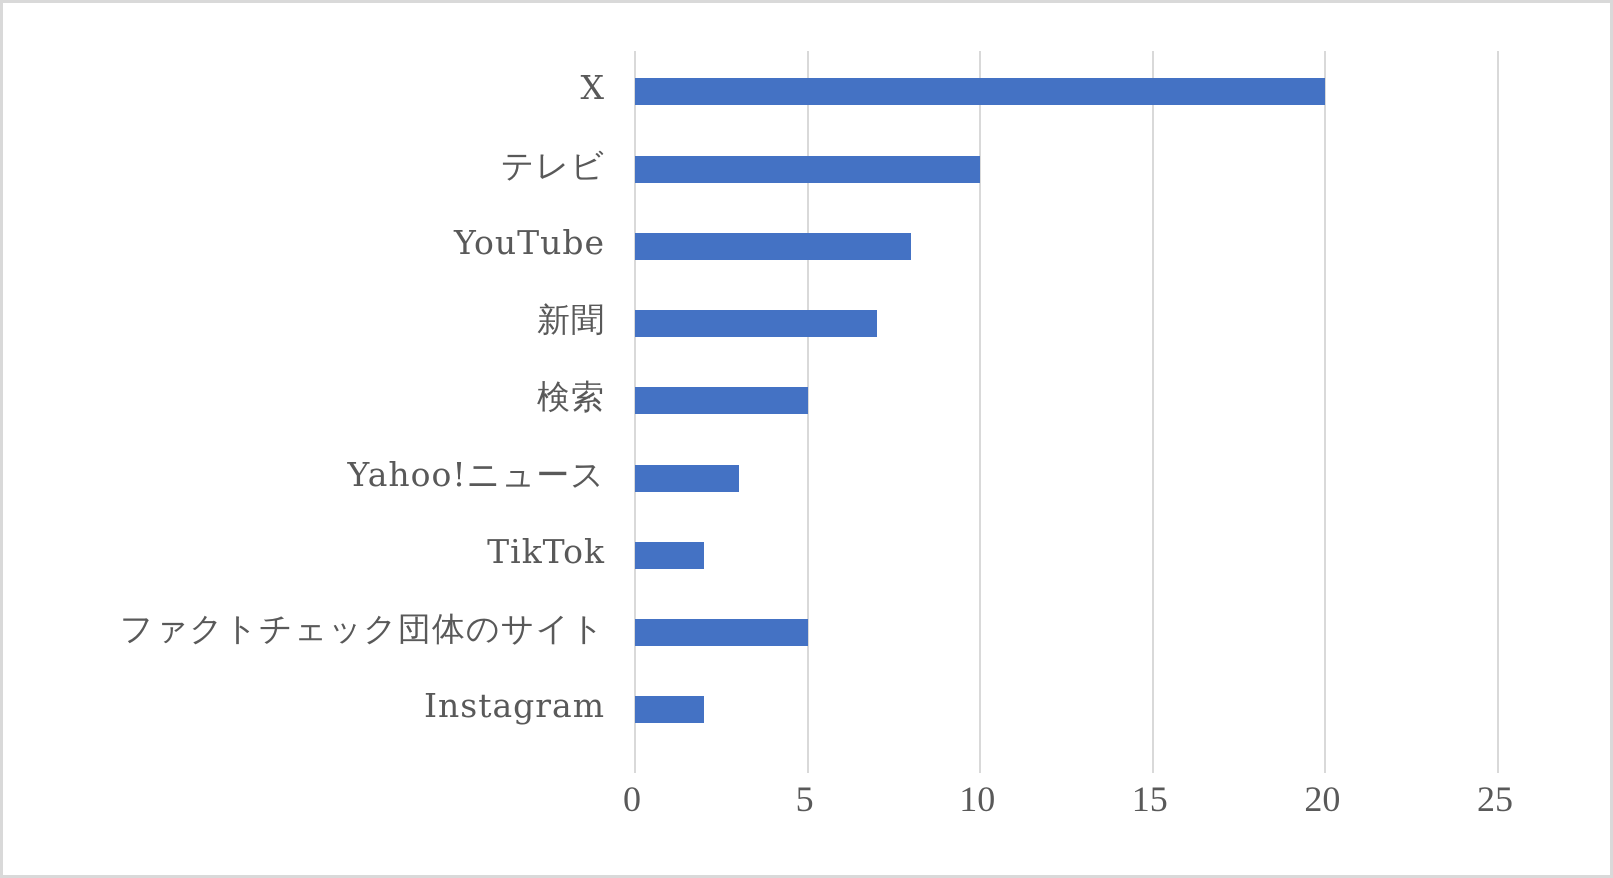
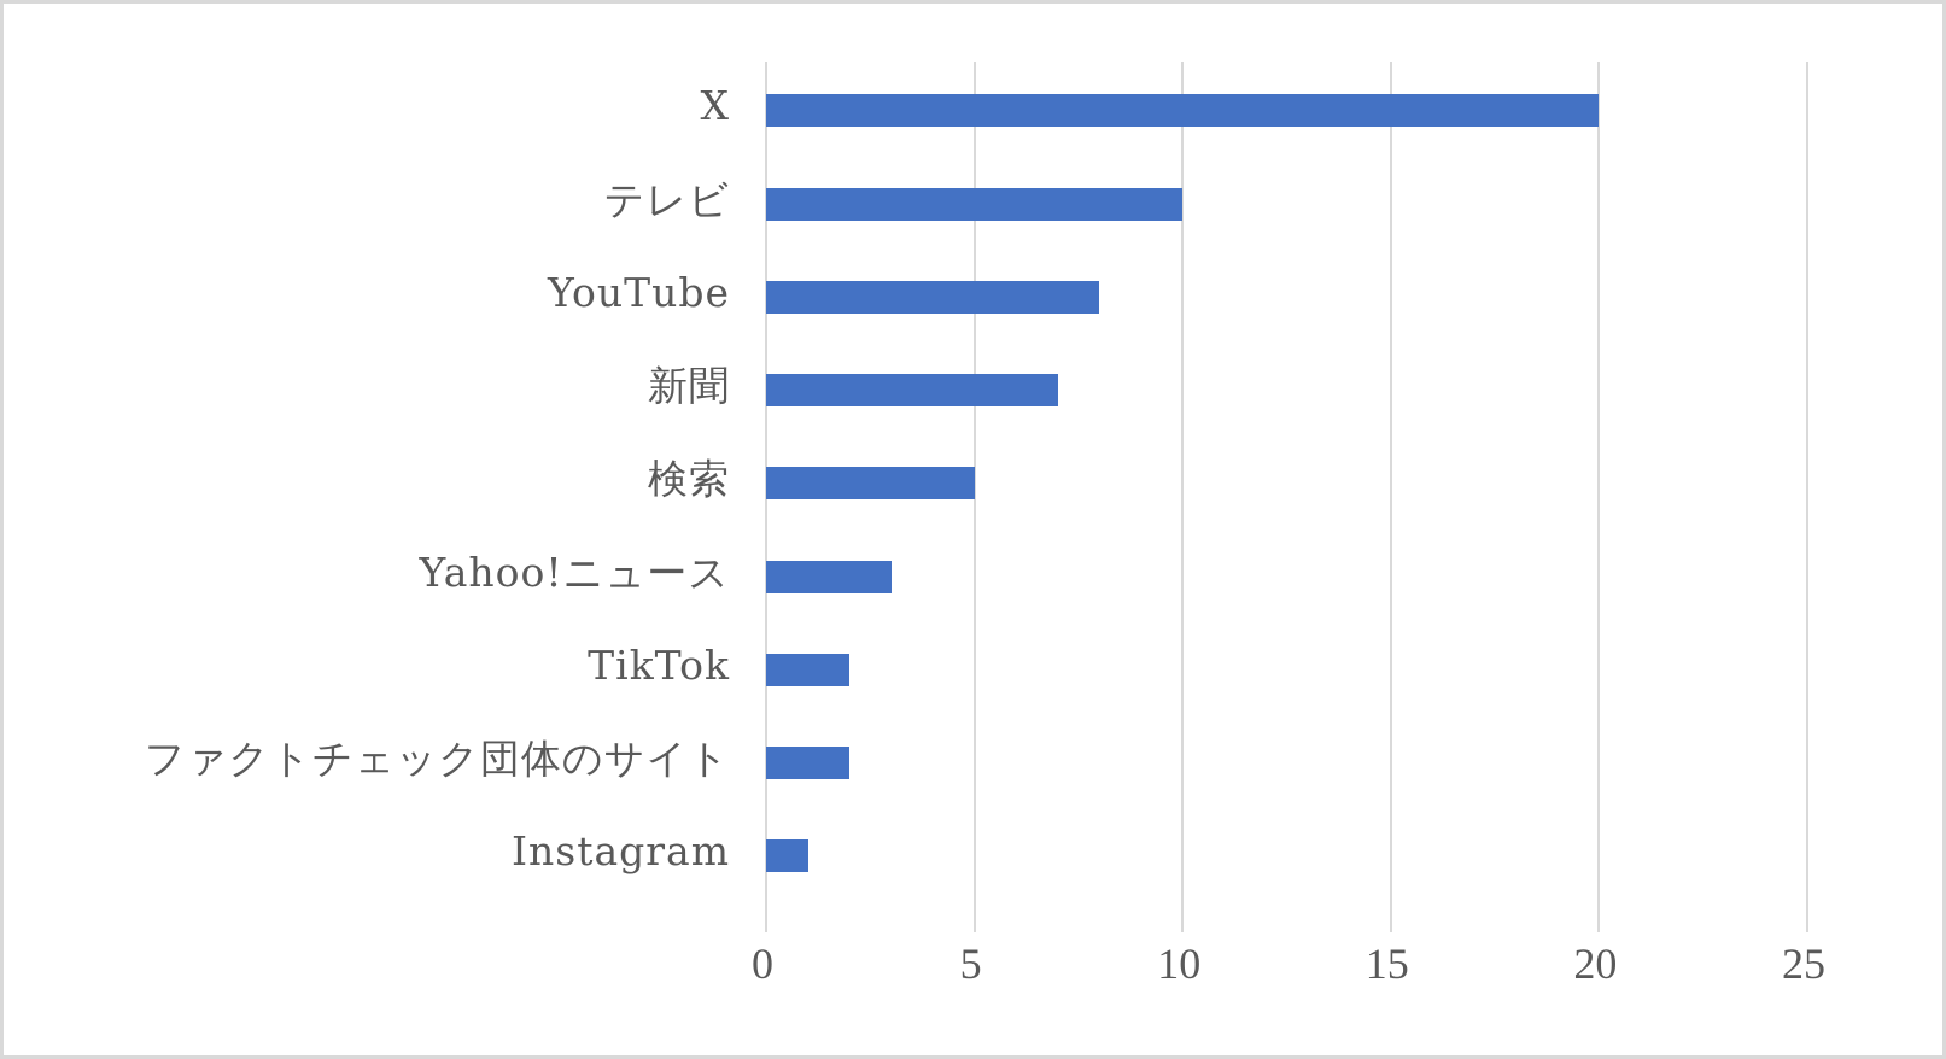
ファクトチェック団体のサイト: 5 -> 2
Instagram: 2 -> 1
